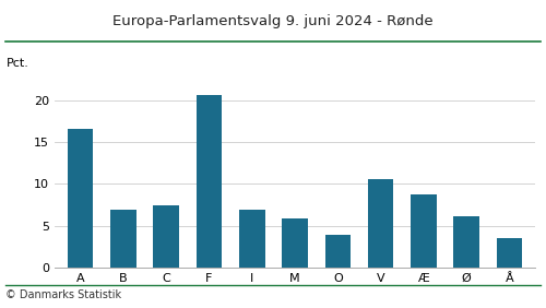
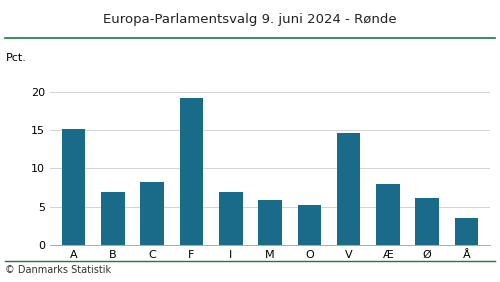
A: 16.6 -> 15.1
C: 7.4 -> 8.2
F: 20.6 -> 19.2
O: 4.0 -> 5.3
V: 10.6 -> 14.6
Æ: 8.8 -> 8.0
